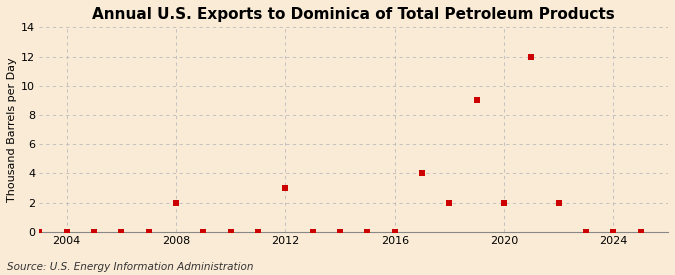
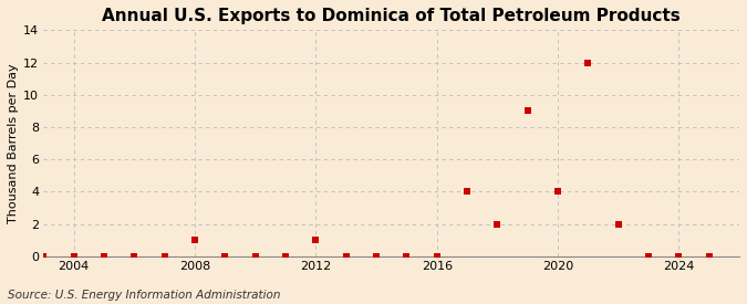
2008: 2 -> 1
2012: 3 -> 1
2020: 2 -> 4
